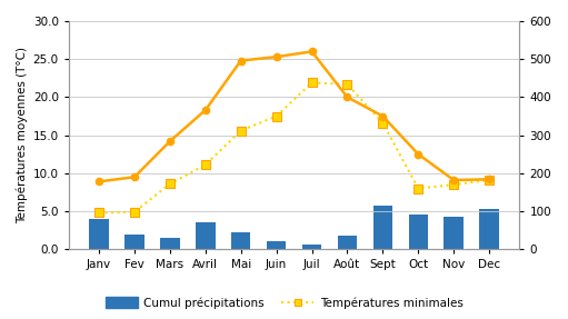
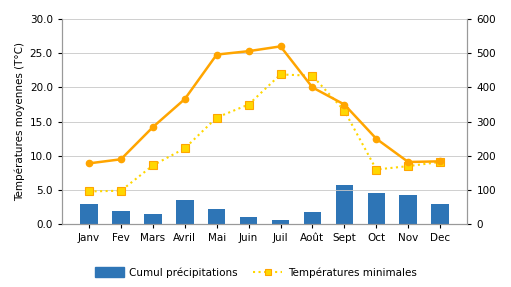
Cumul précipitations/Janv: 80 -> 60
Cumul précipitations/Dec: 105 -> 58
